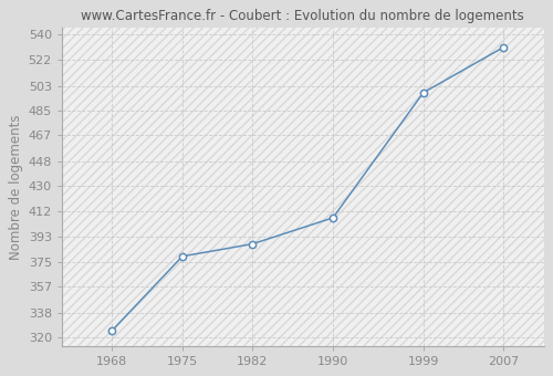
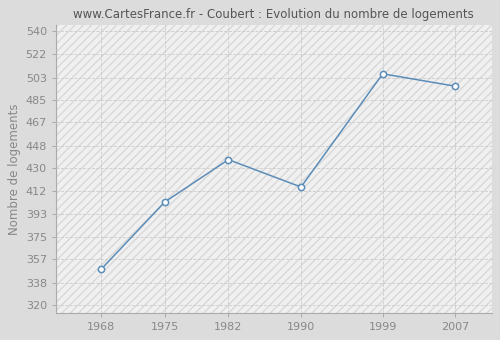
1968: 325 -> 349
1975: 379 -> 403
1982: 388 -> 437
1990: 407 -> 415
1999: 498 -> 506
2007: 531 -> 496
